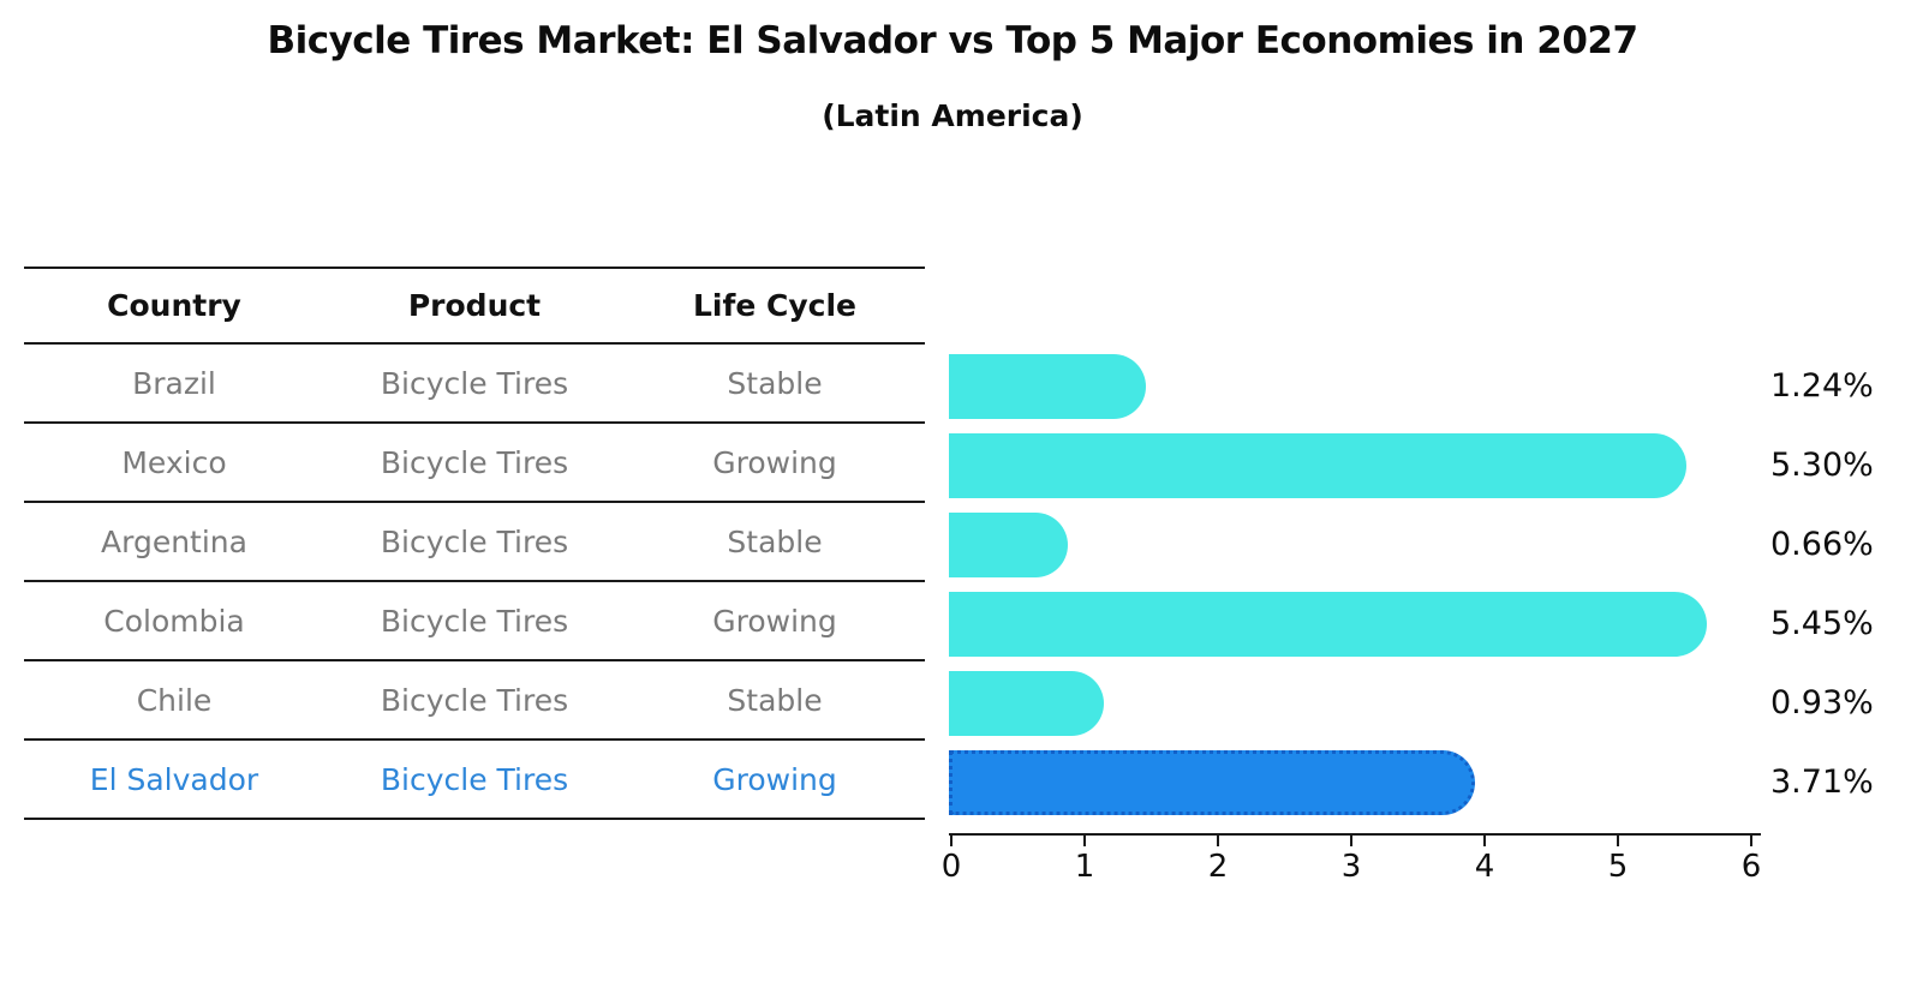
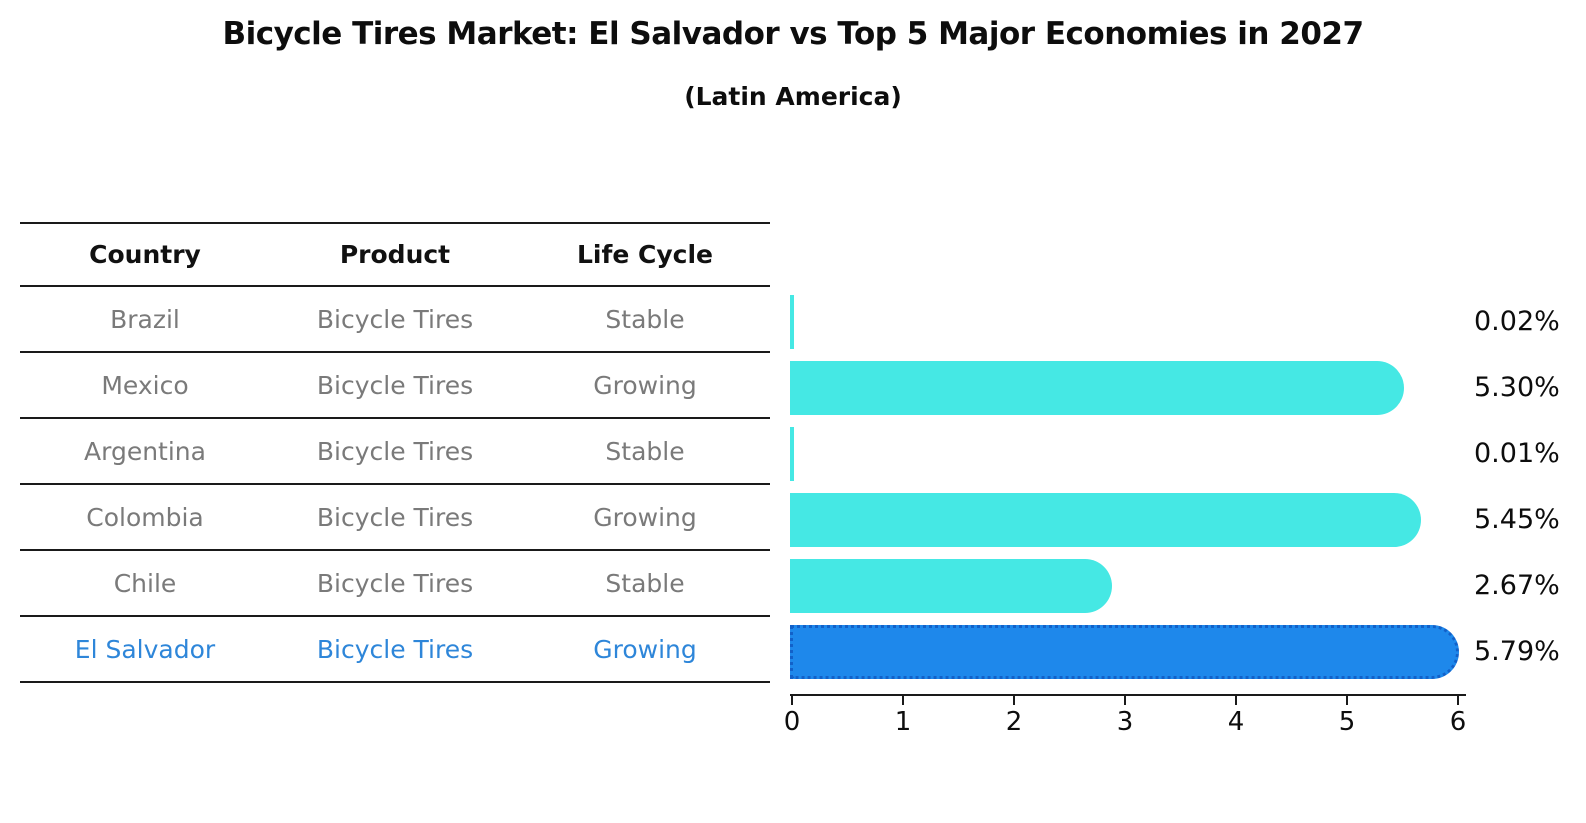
Brazil: 1.24% -> 0.02%
Argentina: 0.66% -> 0.01%
Chile: 0.93% -> 2.67%
El Salvador: 3.71% -> 5.79%
